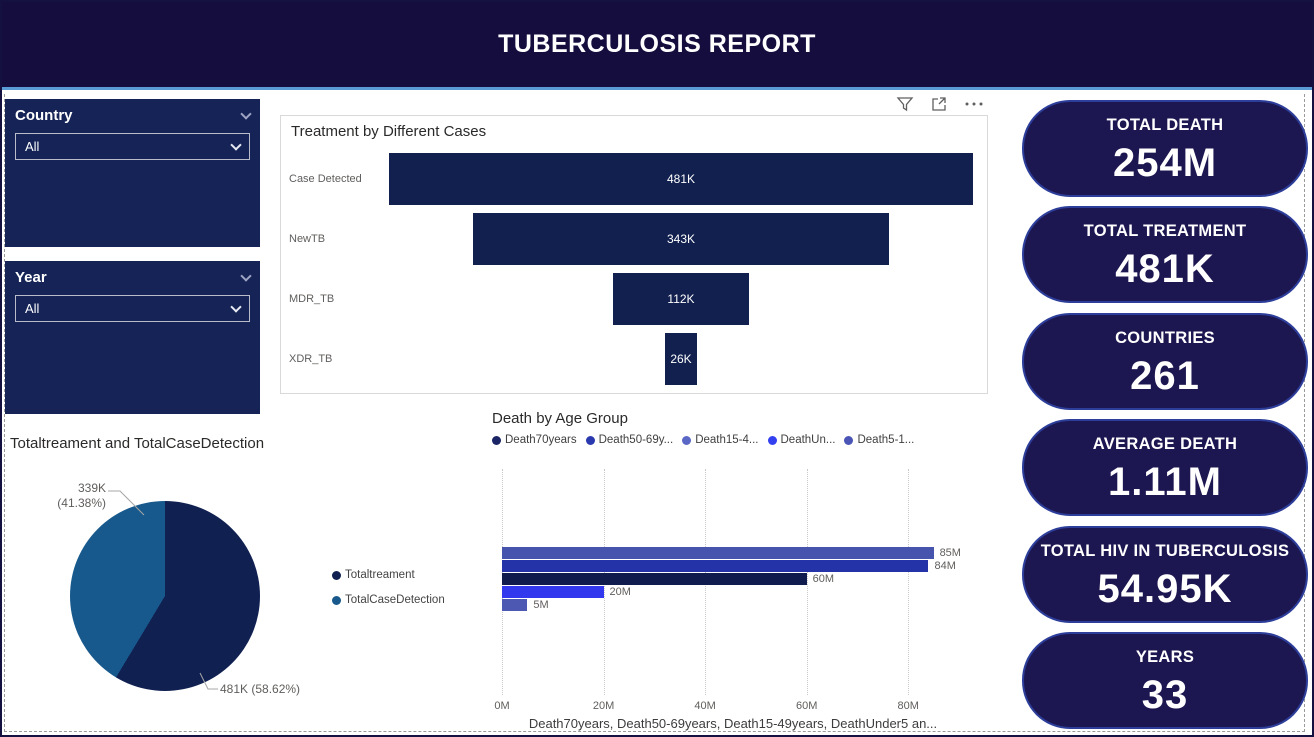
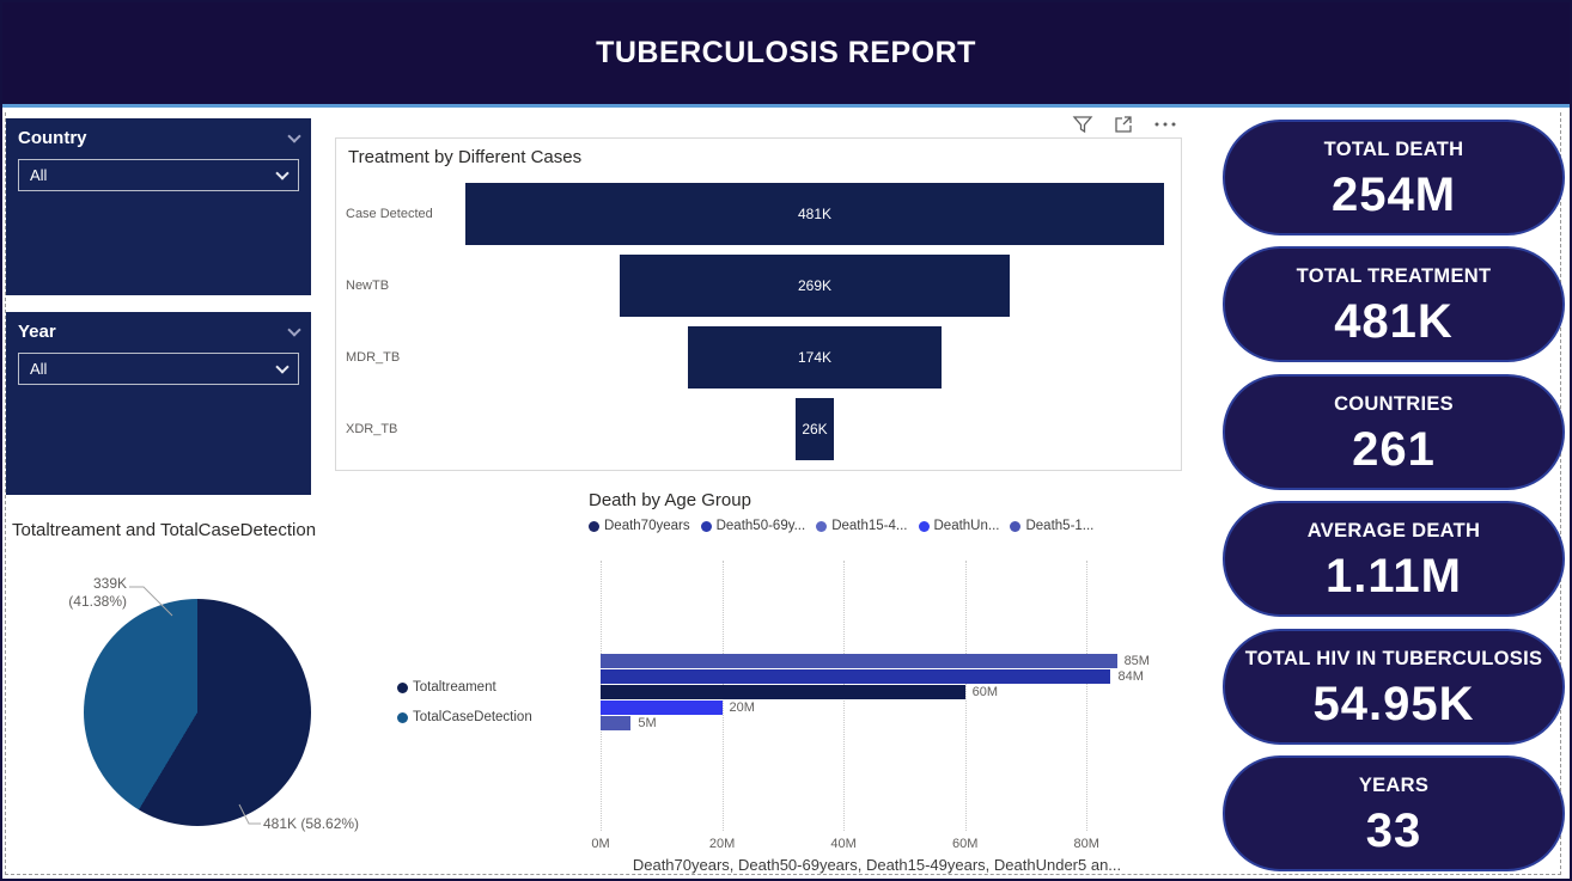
Treatment by Different Cases/NewTB: 343K -> 269K
Treatment by Different Cases/MDR_TB: 112K -> 174K
